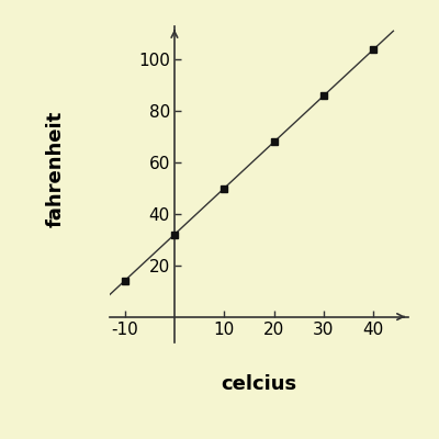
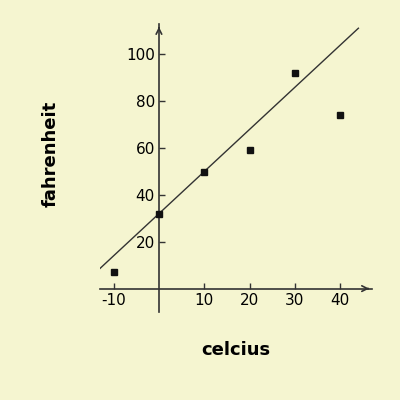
-10: 14 -> 7
20: 68 -> 59
30: 86 -> 92
40: 104 -> 74
